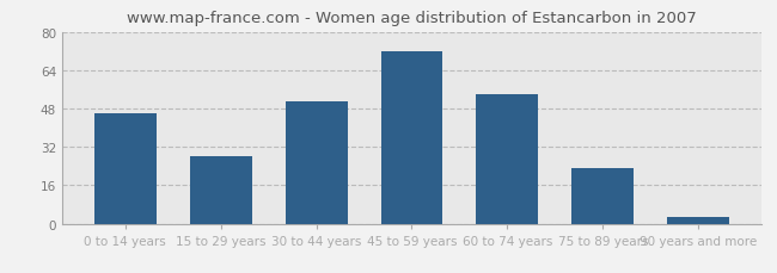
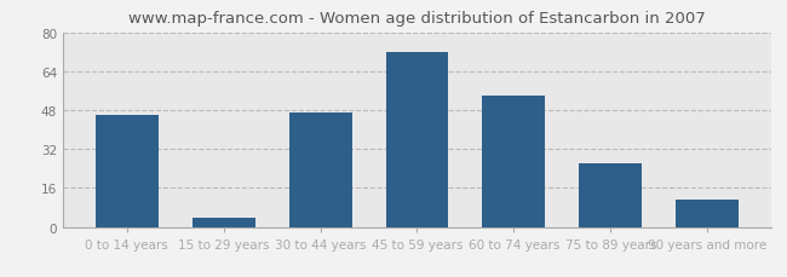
15 to 29 years: 28 -> 4
30 to 44 years: 51 -> 47
75 to 89 years: 23 -> 26
90 years and more: 3 -> 11
